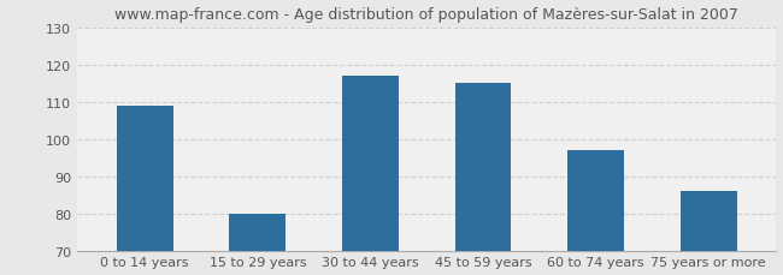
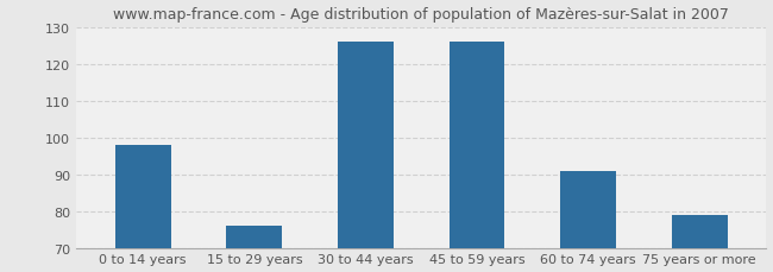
0 to 14 years: 109 -> 98
15 to 29 years: 80 -> 76
30 to 44 years: 117 -> 126
45 to 59 years: 115 -> 126
60 to 74 years: 97 -> 91
75 years or more: 86 -> 79
